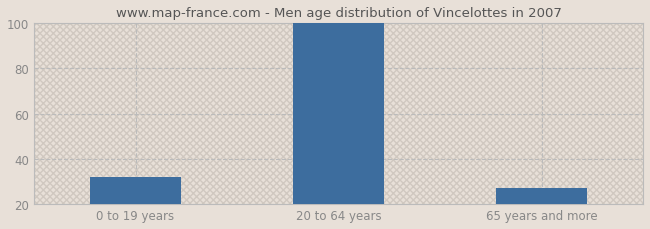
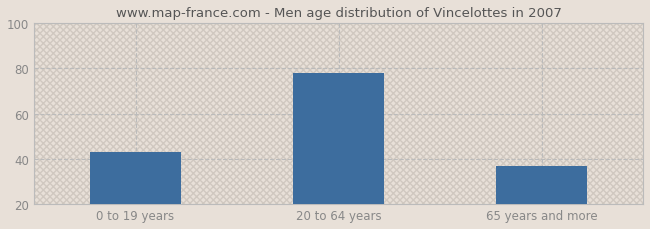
0 to 19 years: 32 -> 43
20 to 64 years: 100 -> 78
65 years and more: 27 -> 37
